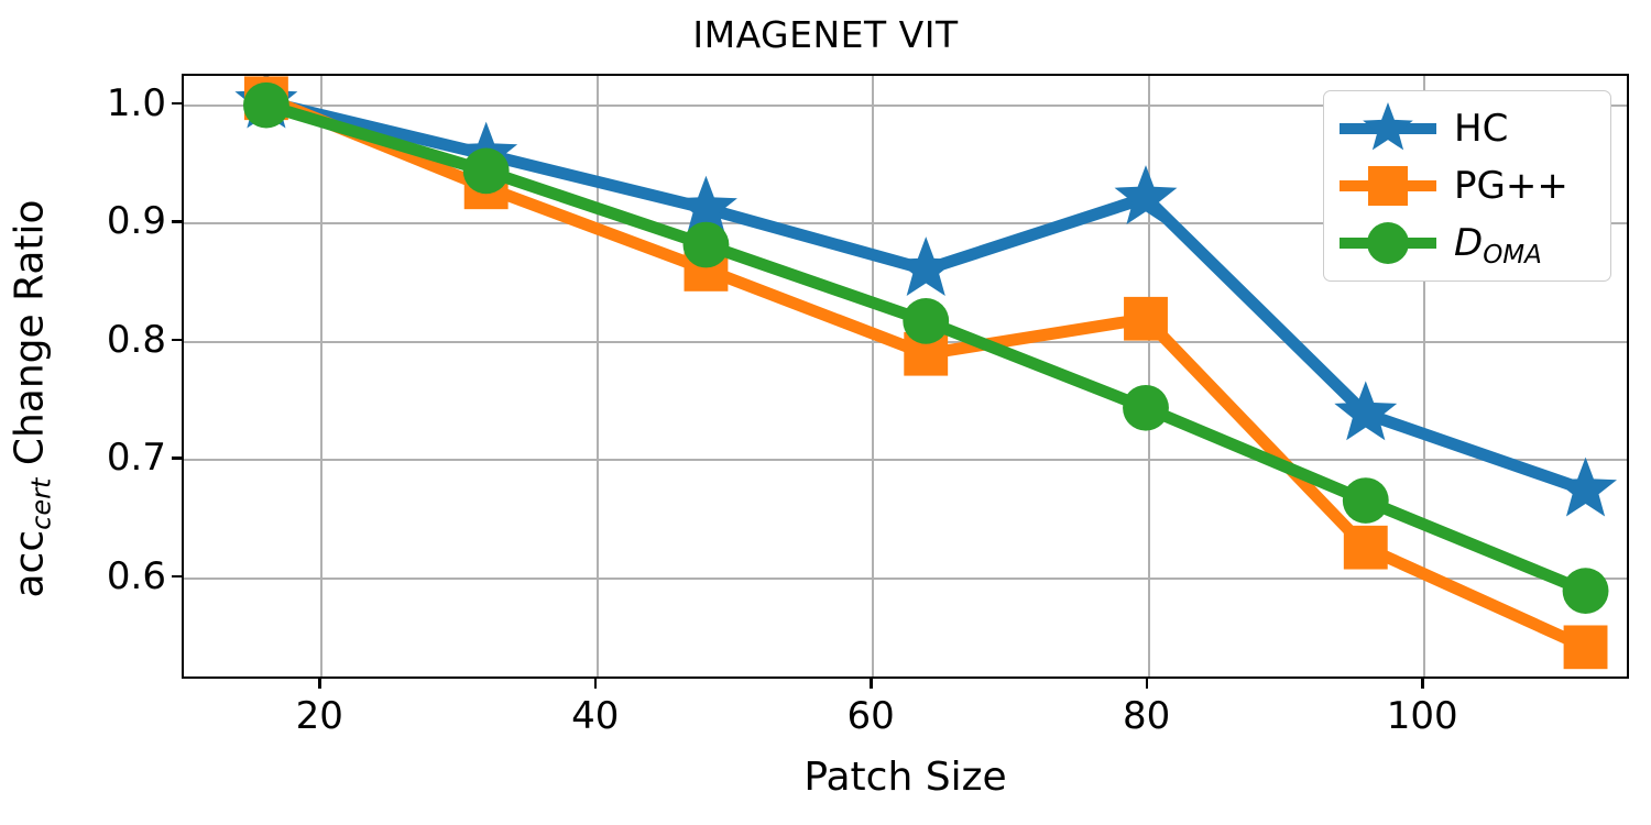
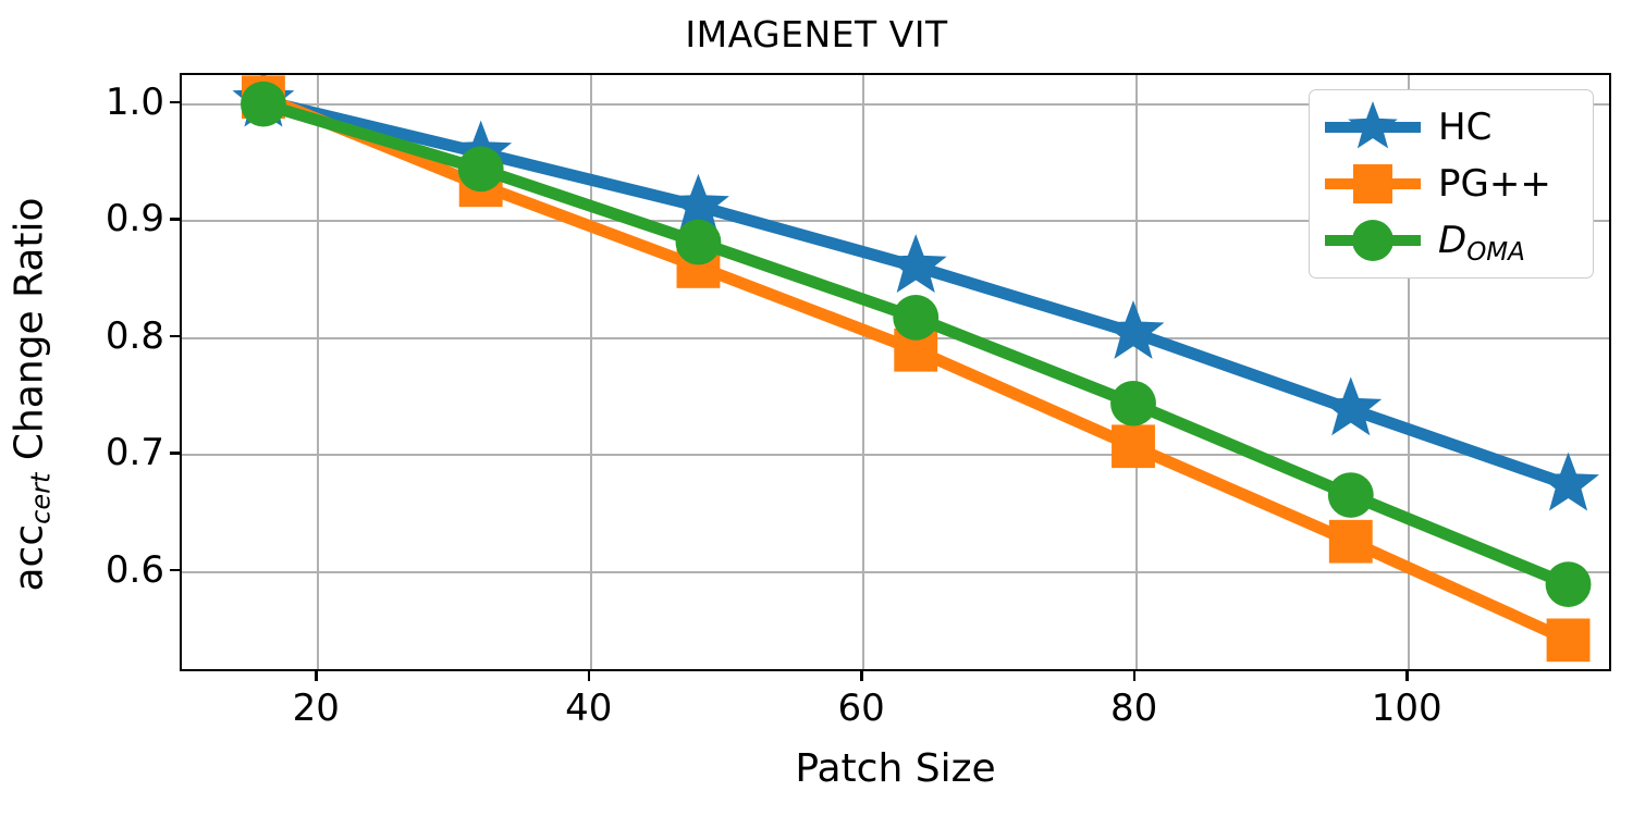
HC/80: 0.921 -> 0.803
PG++/80: 0.818 -> 0.705
